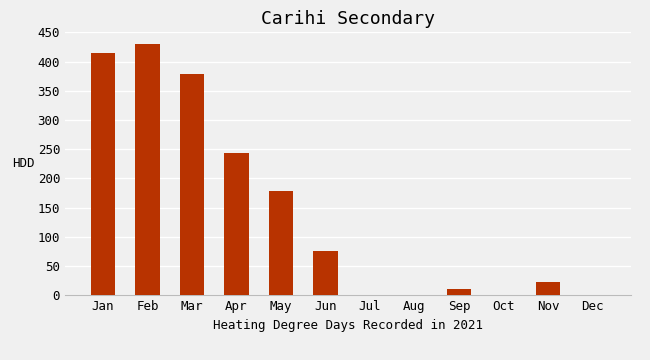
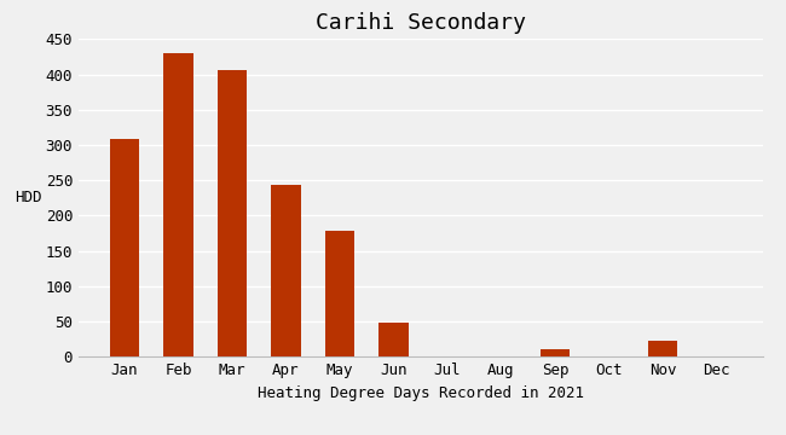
Jan: 415 -> 308
Mar: 379 -> 406
Jun: 75 -> 48
